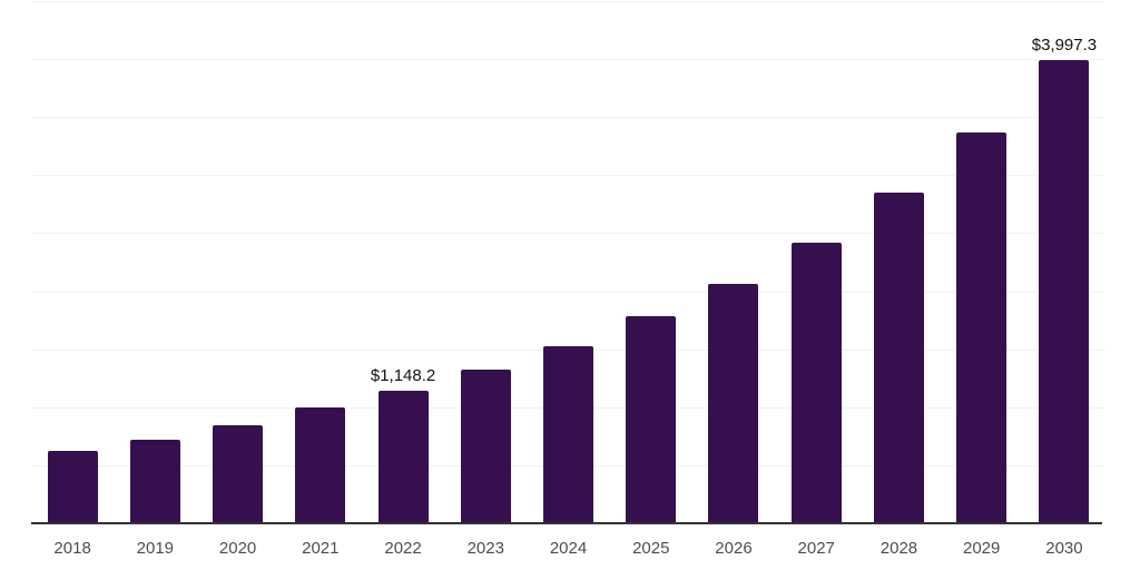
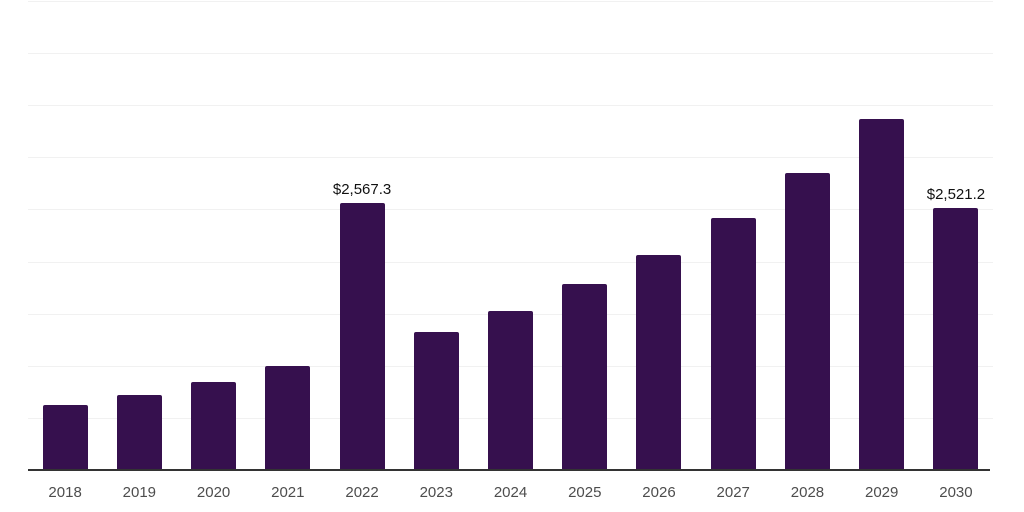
2022: $1,148.2 -> $2,567.3
2030: $3,997.3 -> $2,521.2
